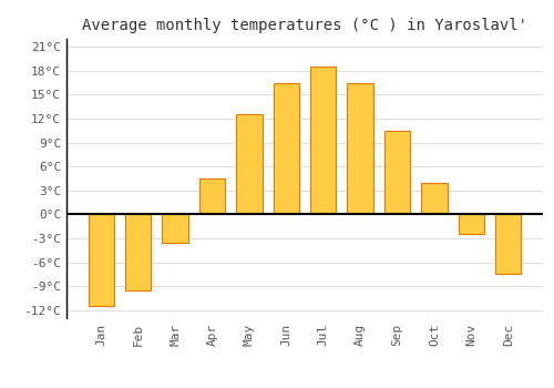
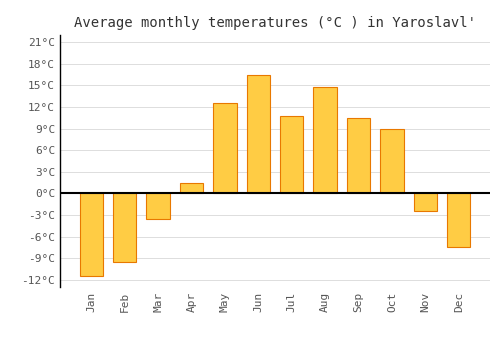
Apr: 4.5°C -> 1.4°C
Jul: 18.5°C -> 10.8°C
Aug: 16.5°C -> 14.8°C
Oct: 4.0°C -> 9.0°C
